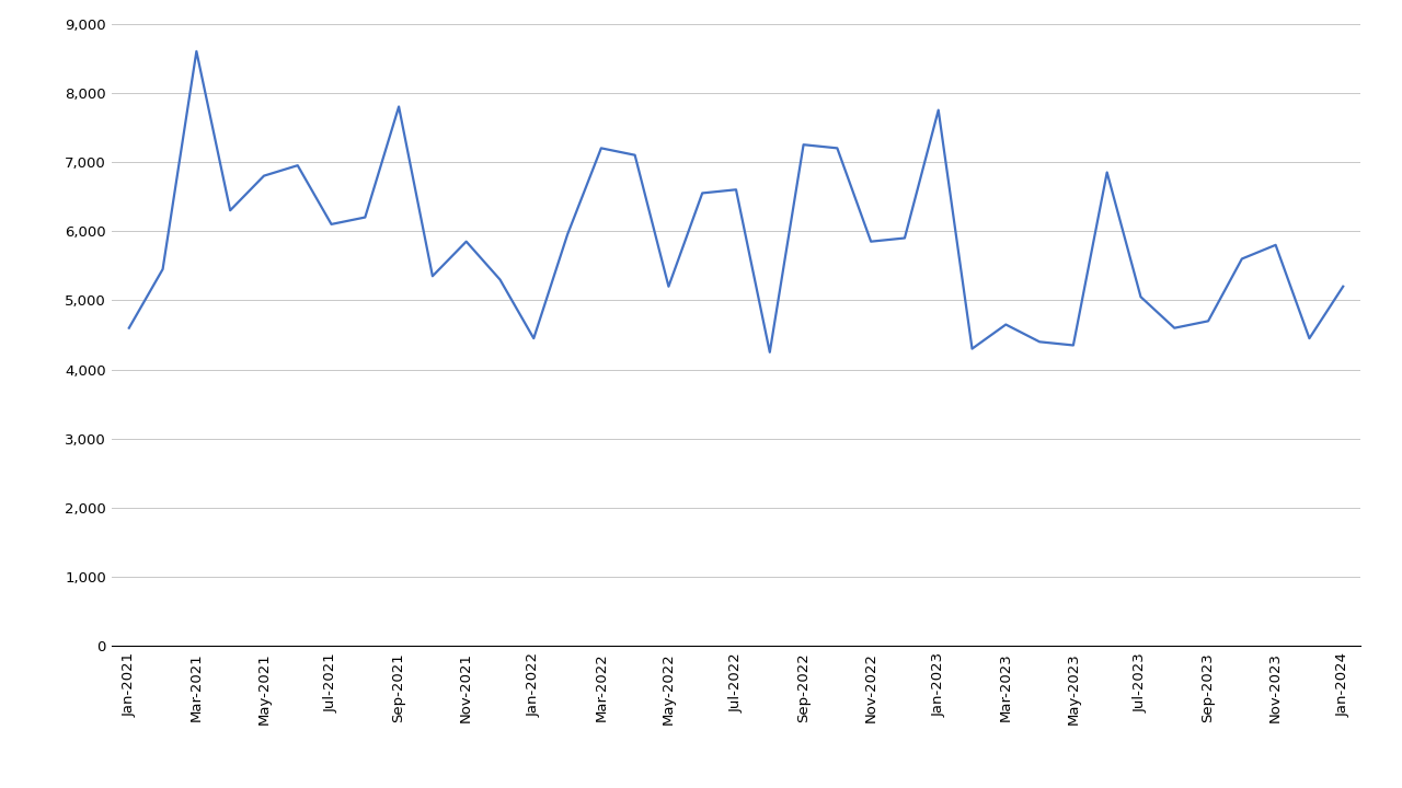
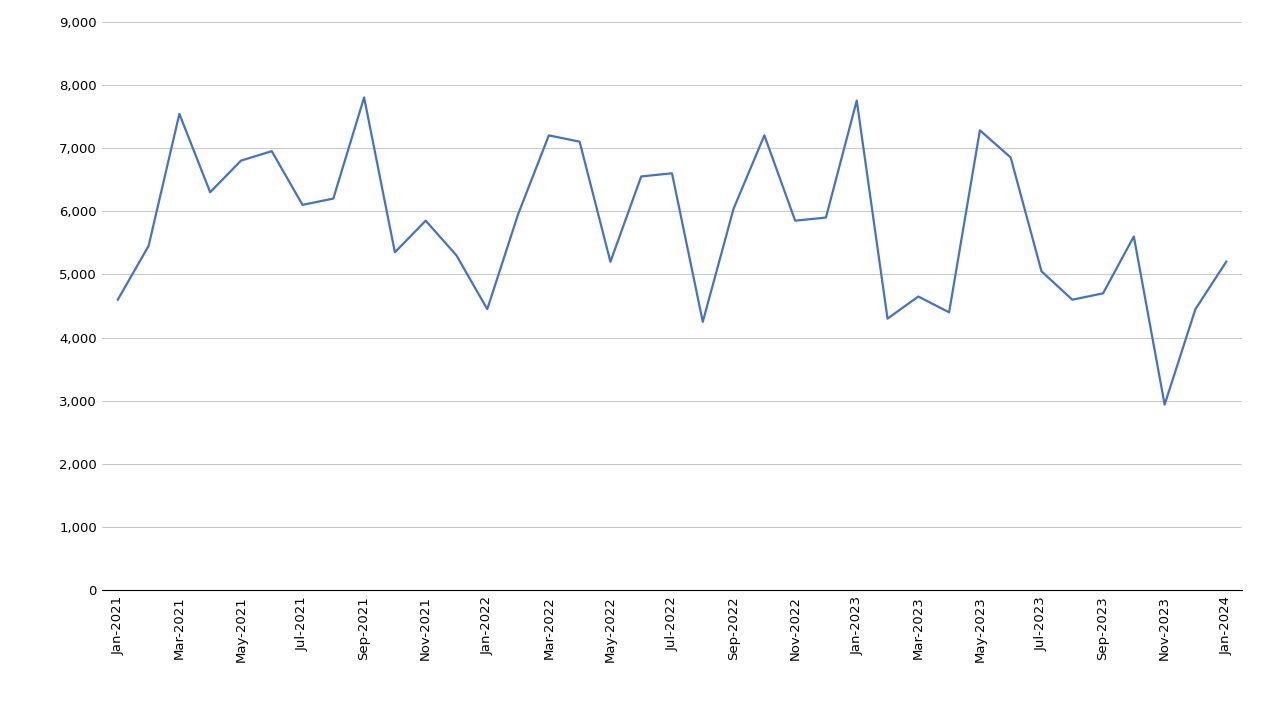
Mar-2021: 8,600 -> 7,540
Sep-2022: 7,250 -> 6,040
May-2023: 4,350 -> 7,280
Nov-2023: 5,800 -> 2,940
